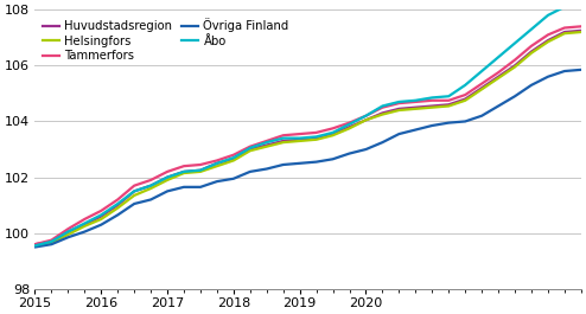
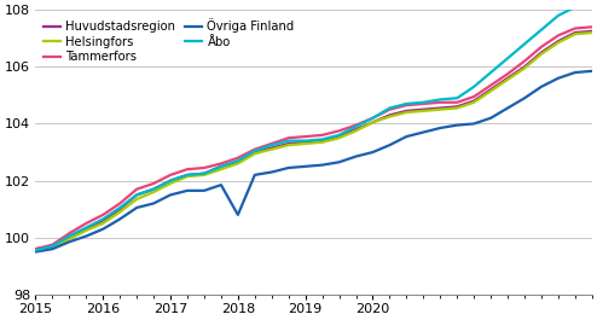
Övriga Finland/2018: 101.95 -> 100.80
